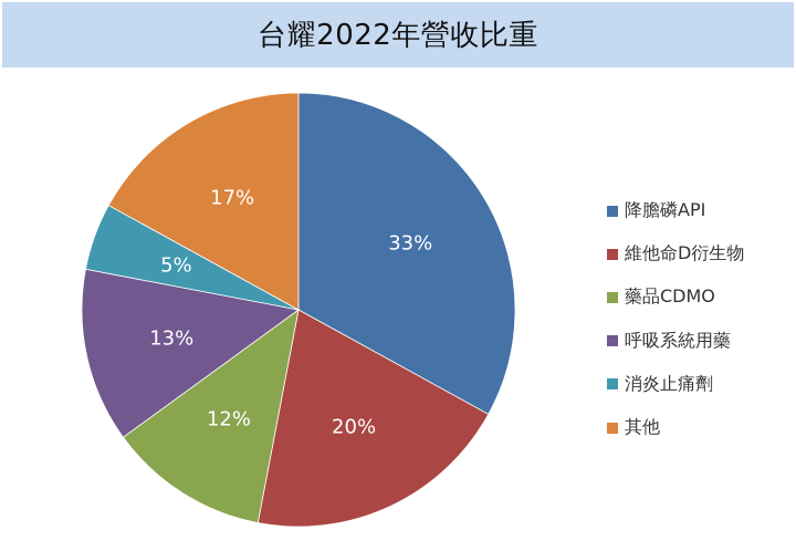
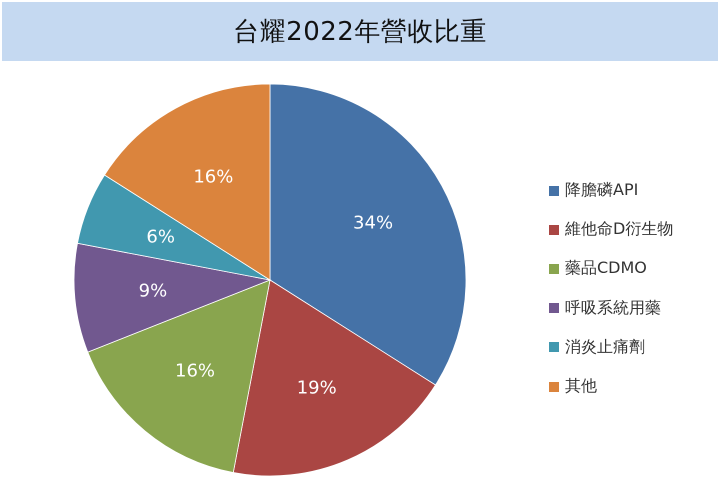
降膽磷API: 33% -> 34%
維他命D衍生物: 20% -> 19%
藥品CDMO: 12% -> 16%
呼吸系統用藥: 13% -> 9%
消炎止痛劑: 5% -> 6%
其他: 17% -> 16%
